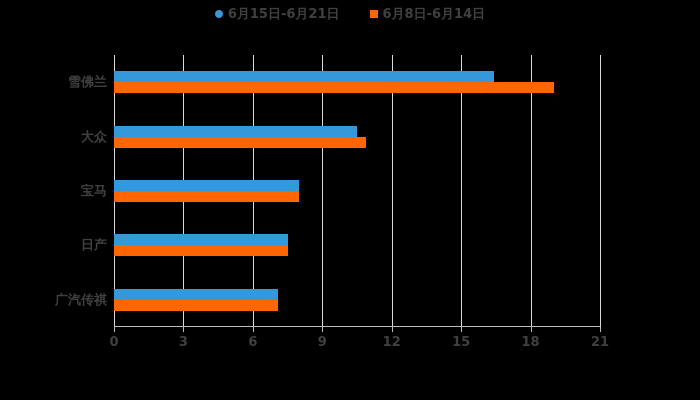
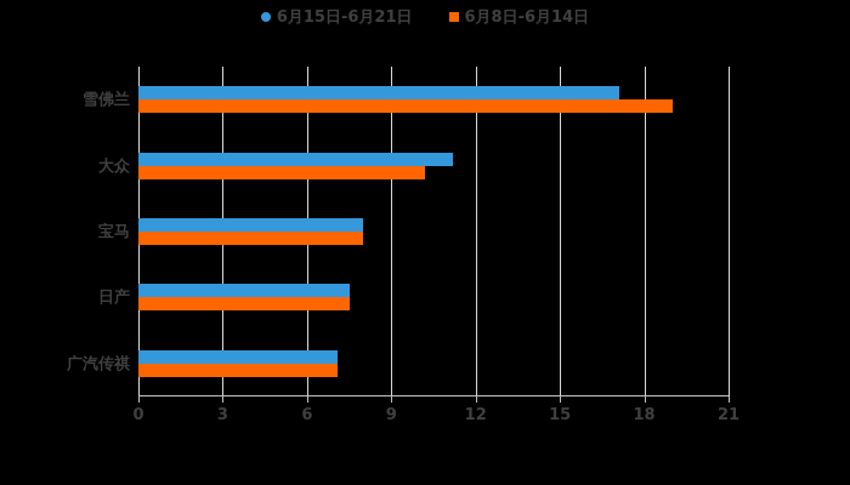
6月15日-6月21日/雪佛兰: 16.4 -> 17.1
6月15日-6月21日/大众: 10.5 -> 11.2
6月8日-6月14日/大众: 10.9 -> 10.2
